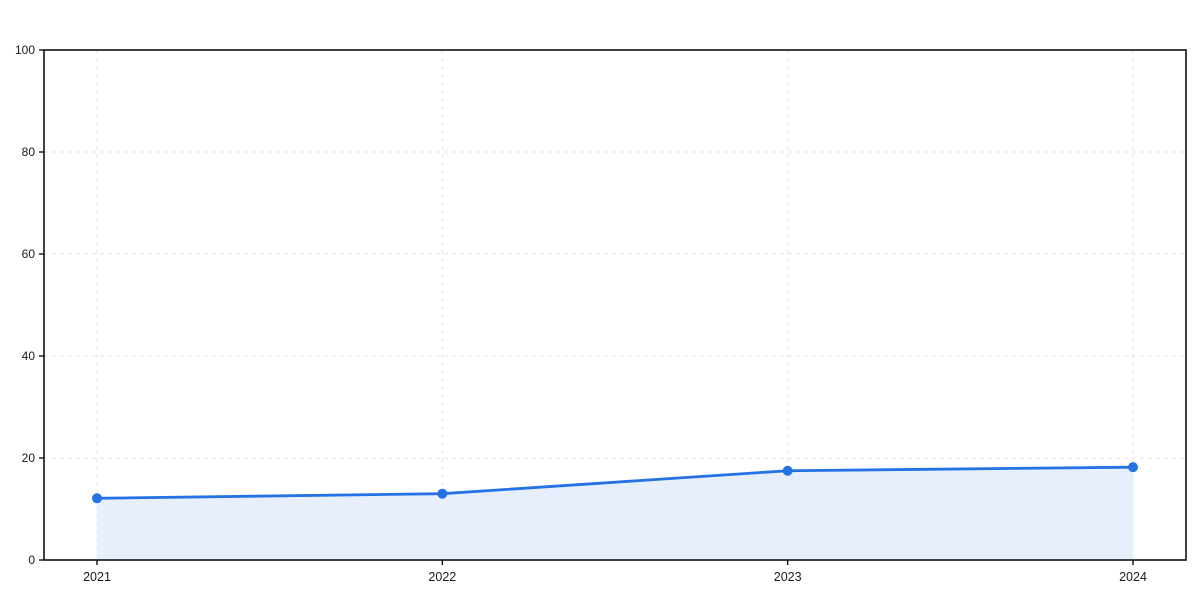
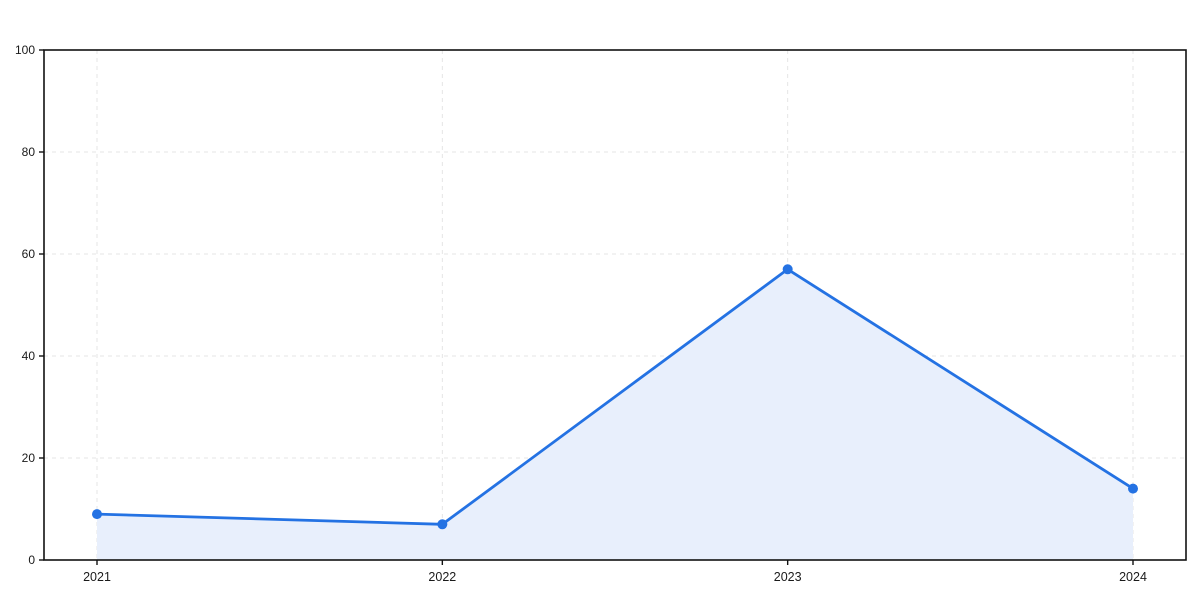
2021: 12 -> 9
2022: 13 -> 7
2023: 18 -> 57
2024: 18 -> 14
